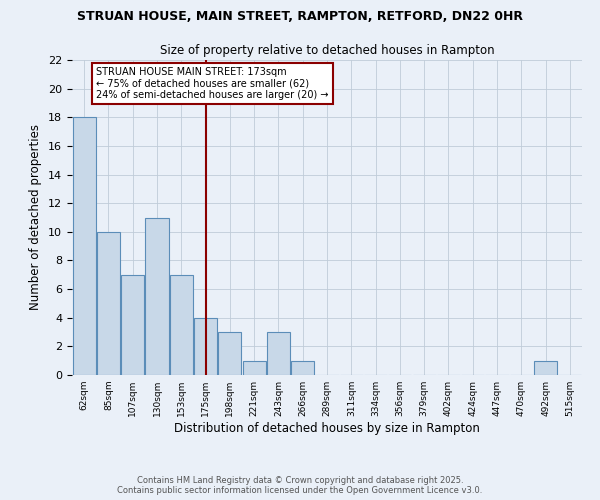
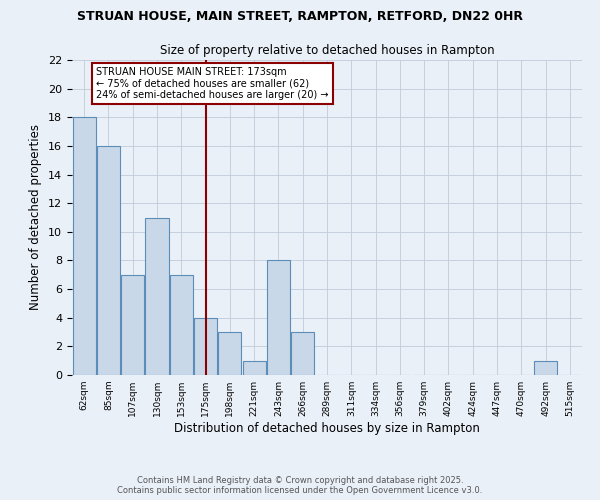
85sqm: 10 -> 16
243sqm: 3 -> 8
266sqm: 1 -> 3
